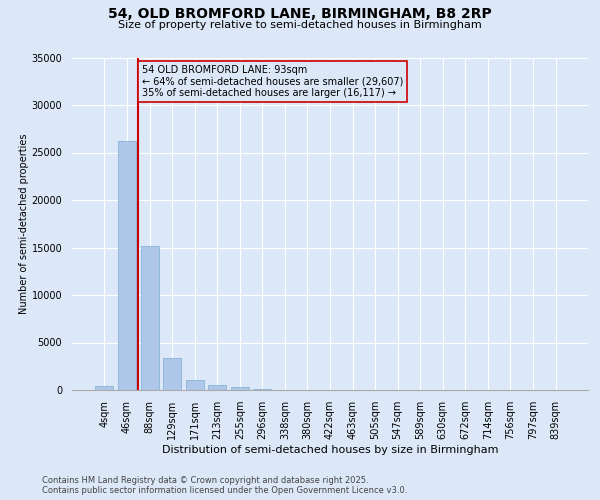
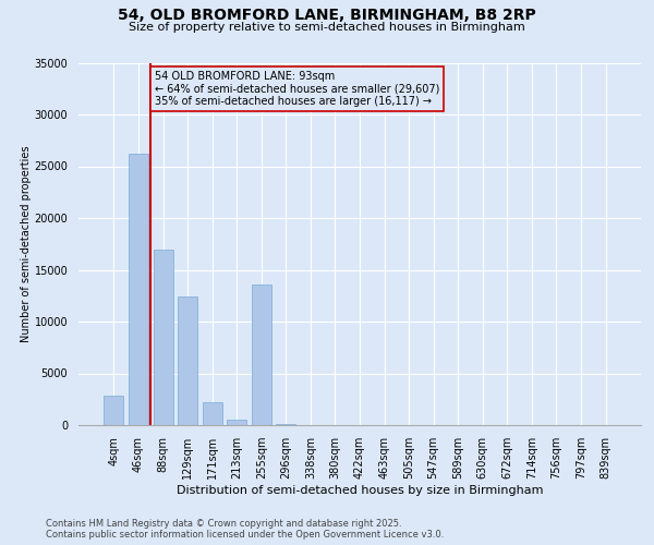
4sqm: 400 -> 2800
88sqm: 15200 -> 17000
129sqm: 3400 -> 12400
171sqm: 1100 -> 2200
255sqm: 300 -> 13600
